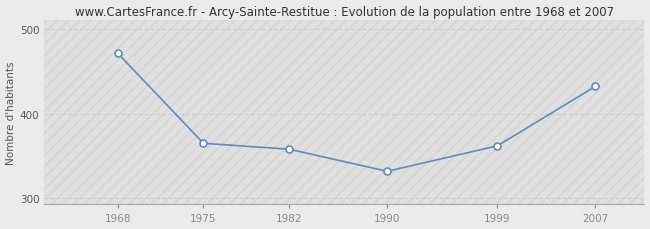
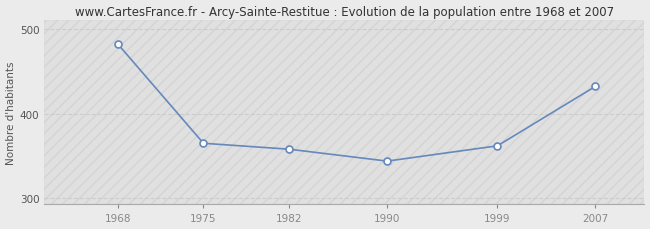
1968: 471 -> 482
1990: 332 -> 344
